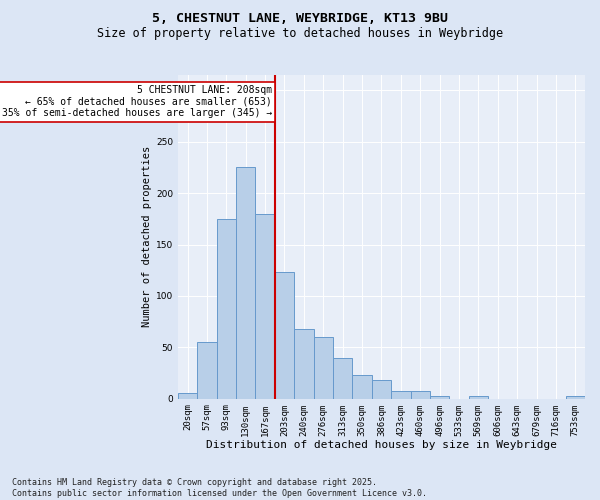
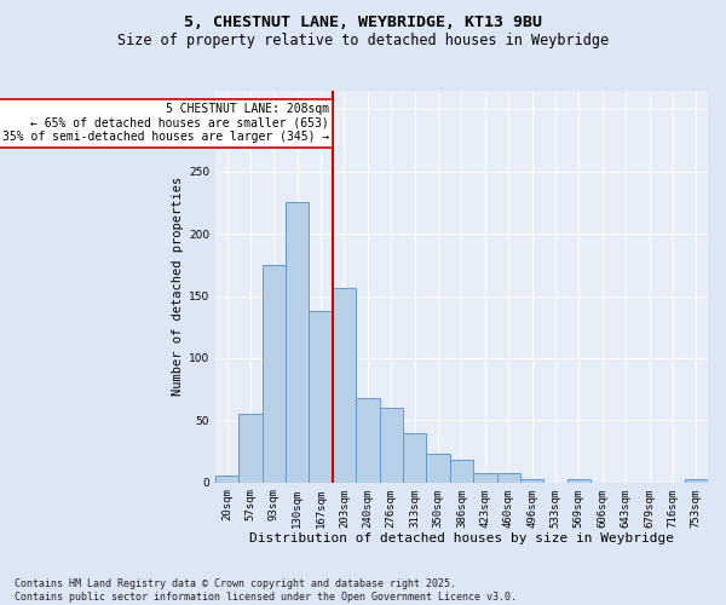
167sqm: 180 -> 138
203sqm: 123 -> 156
